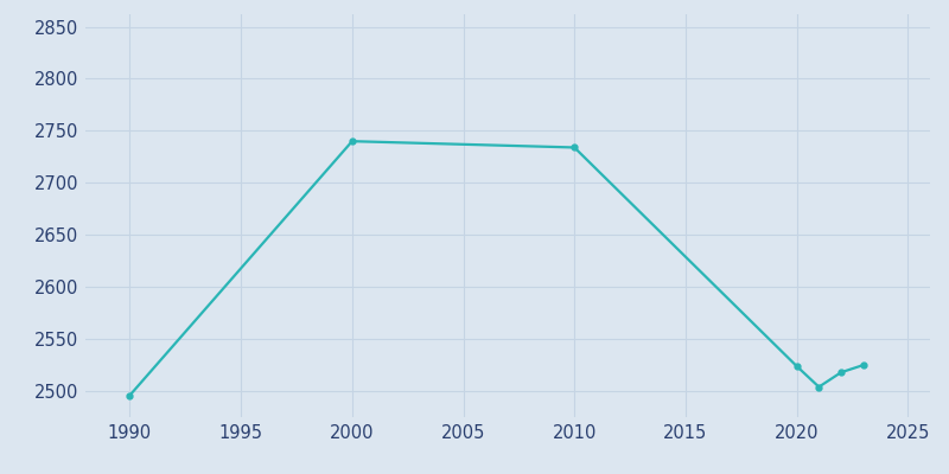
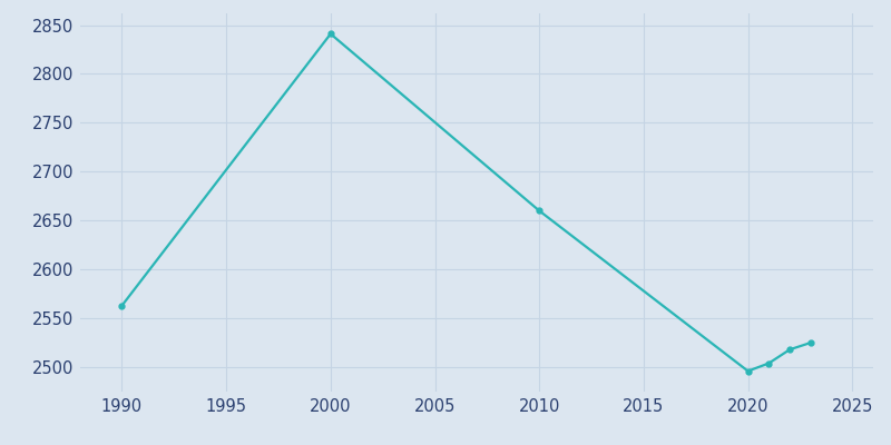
1990: 2496 -> 2563
2000: 2740 -> 2841
2010: 2734 -> 2660
2020: 2524 -> 2496
